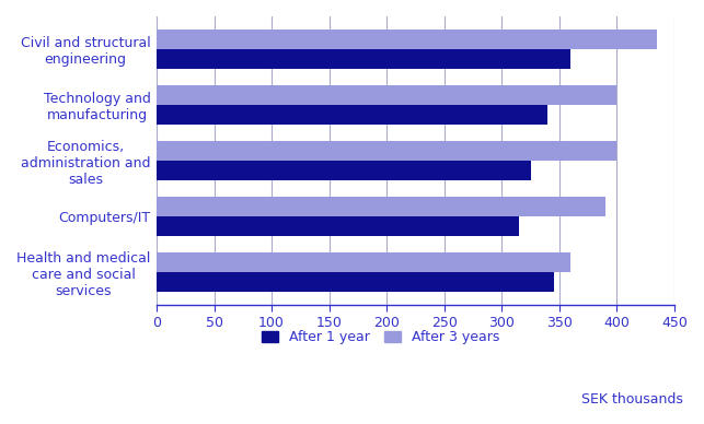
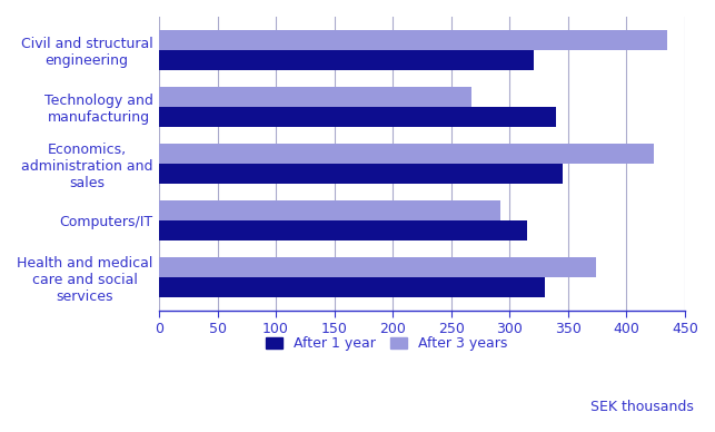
After 1 year/Civil and structural engineering: 360 -> 321
After 3 years/Technology and manufacturing: 400 -> 267
After 3 years/Economics, administration and sales: 400 -> 423
After 1 year/Economics, administration and sales: 325 -> 345
After 3 years/Computers/IT: 390 -> 292
After 3 years/Health and medical care and social services: 360 -> 374
After 1 year/Health and medical care and social services: 345 -> 330
